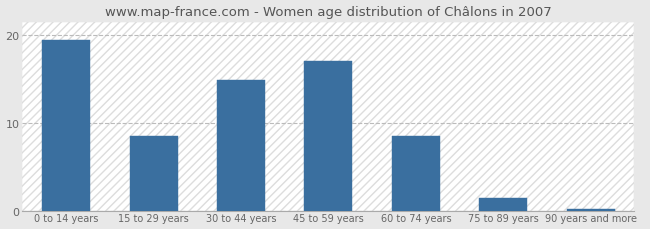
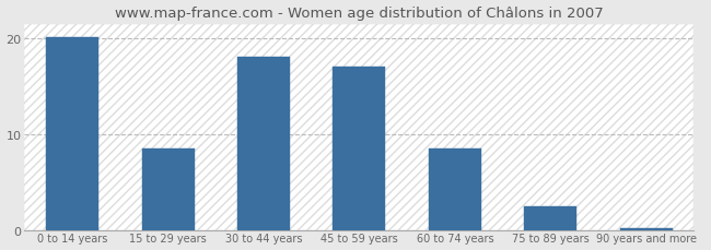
0 to 14 years: 19.4 -> 20.1
30 to 44 years: 14.8 -> 18.0
75 to 89 years: 1.4 -> 2.5
